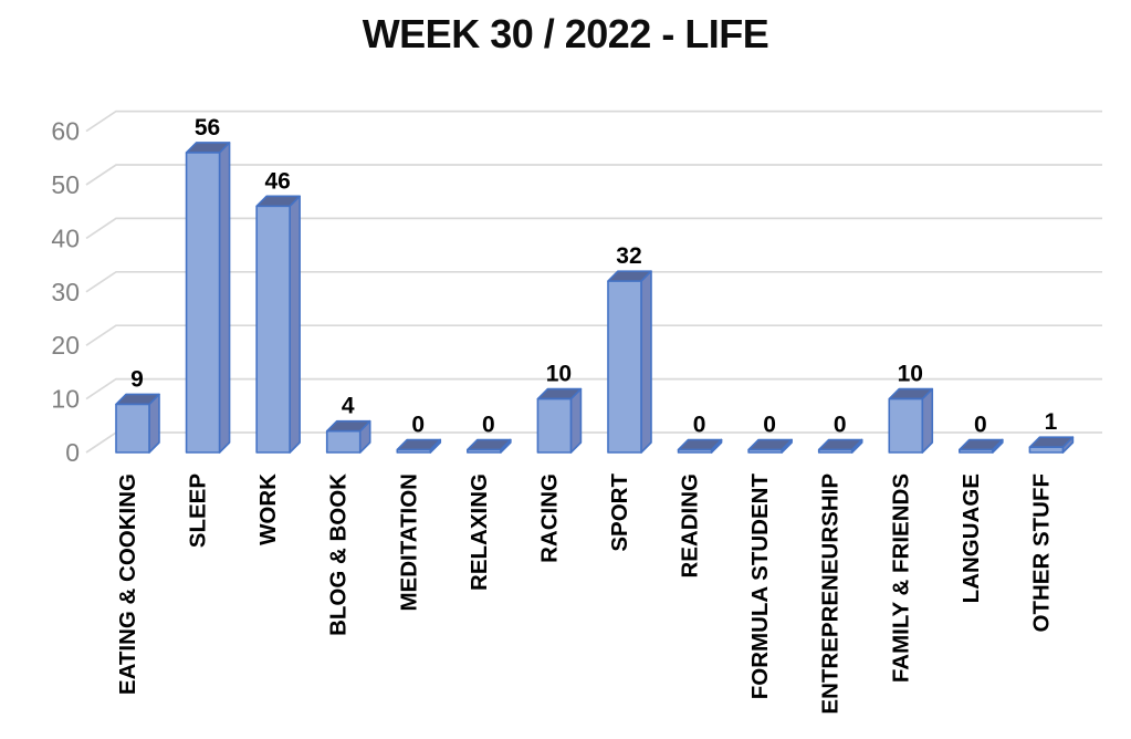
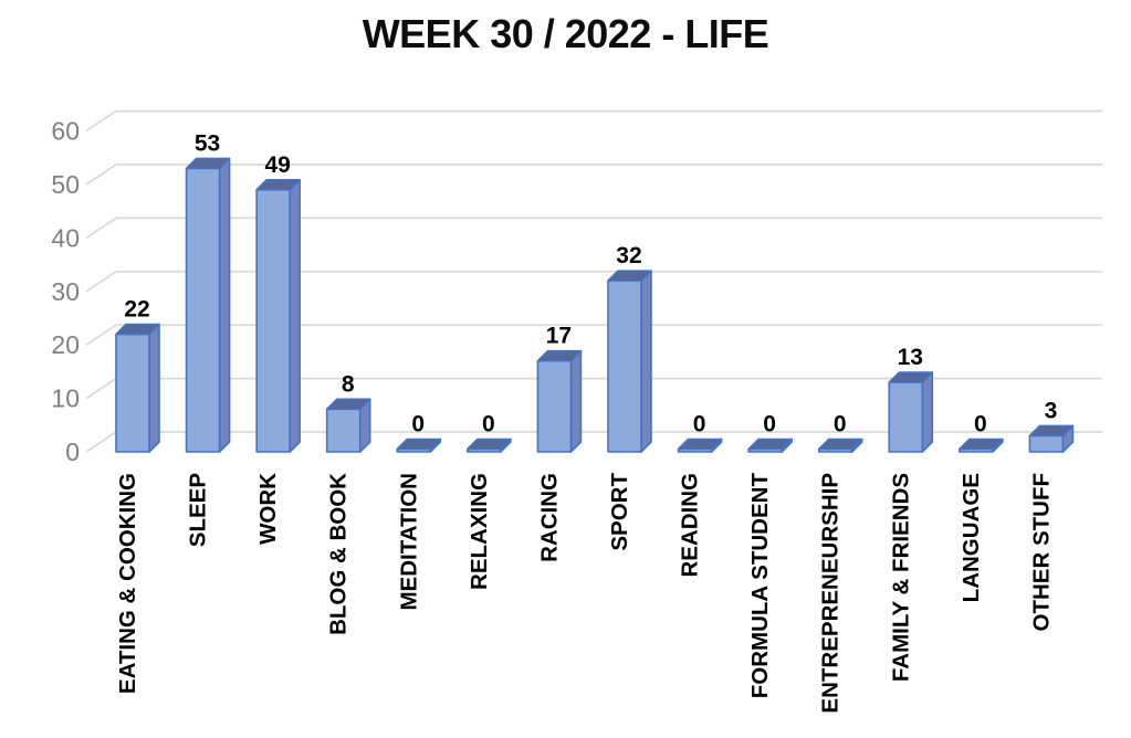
EATING & COOKING: 9 -> 22
SLEEP: 56 -> 53
WORK: 46 -> 49
BLOG & BOOK: 4 -> 8
RACING: 10 -> 17
FAMILY & FRIENDS: 10 -> 13
OTHER STUFF: 1 -> 3
